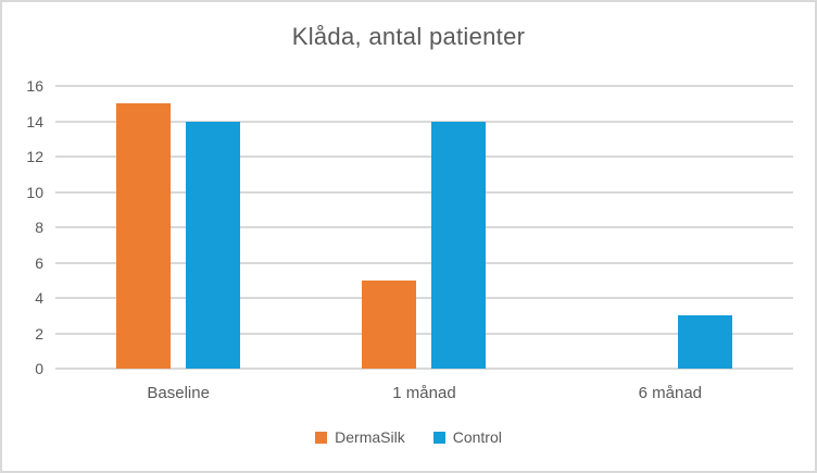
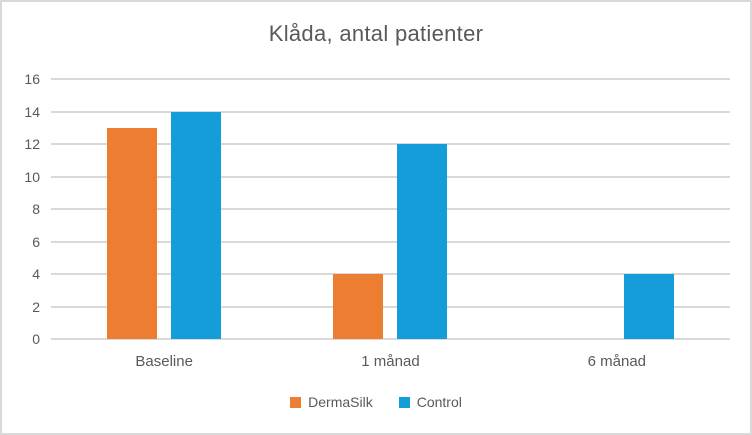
DermaSilk/Baseline: 15 -> 13
DermaSilk/1 månad: 5 -> 4
Control/1 månad: 14 -> 12
Control/6 månad: 3 -> 4
